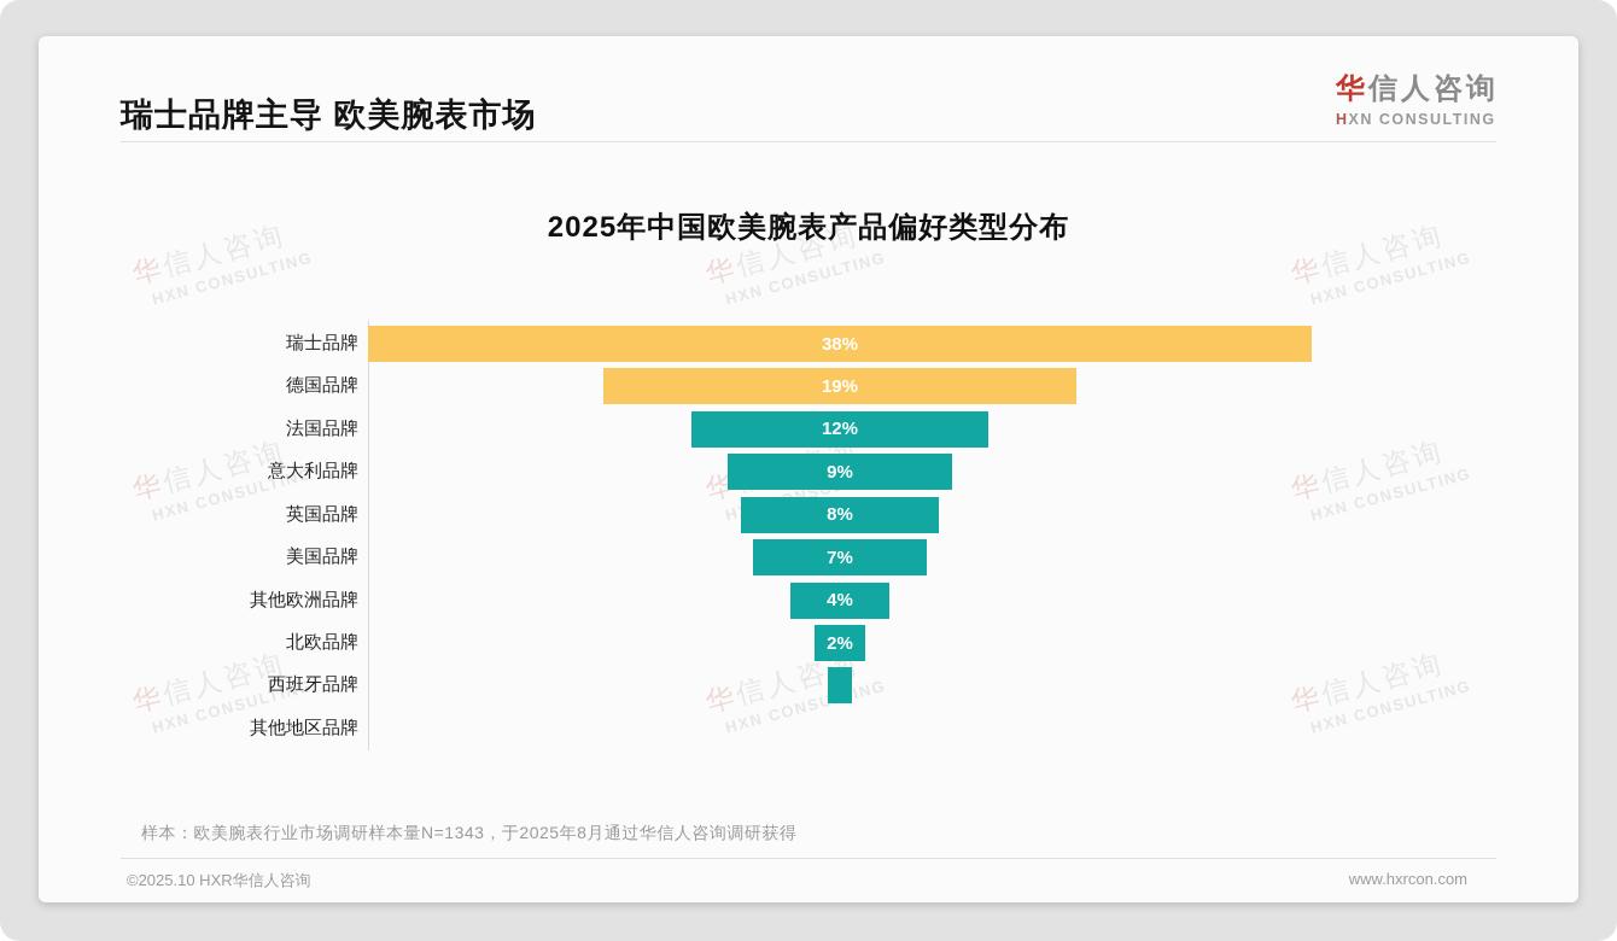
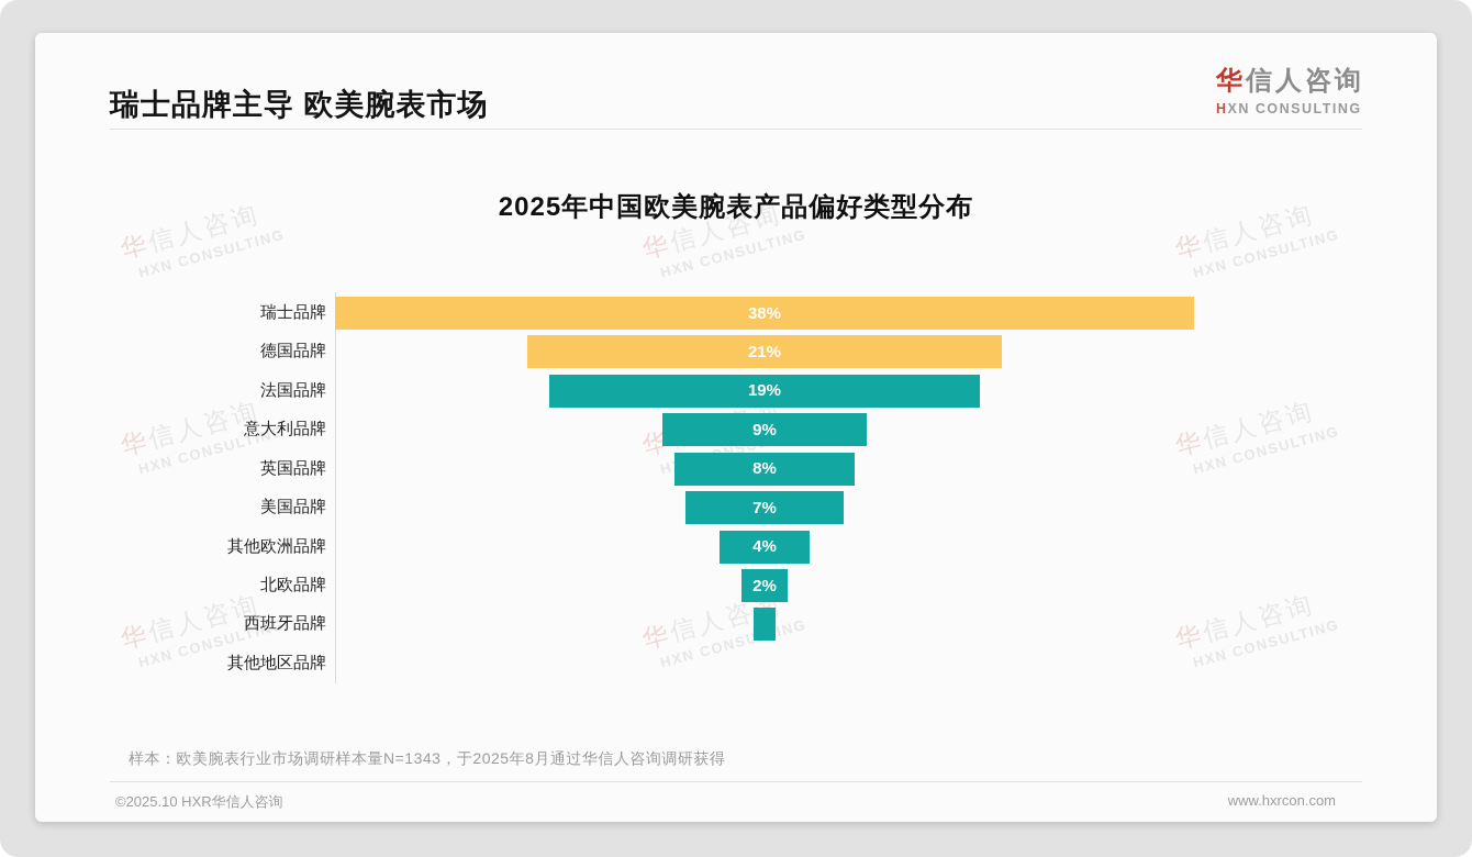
德国品牌: 19% -> 21%
法国品牌: 12% -> 19%
